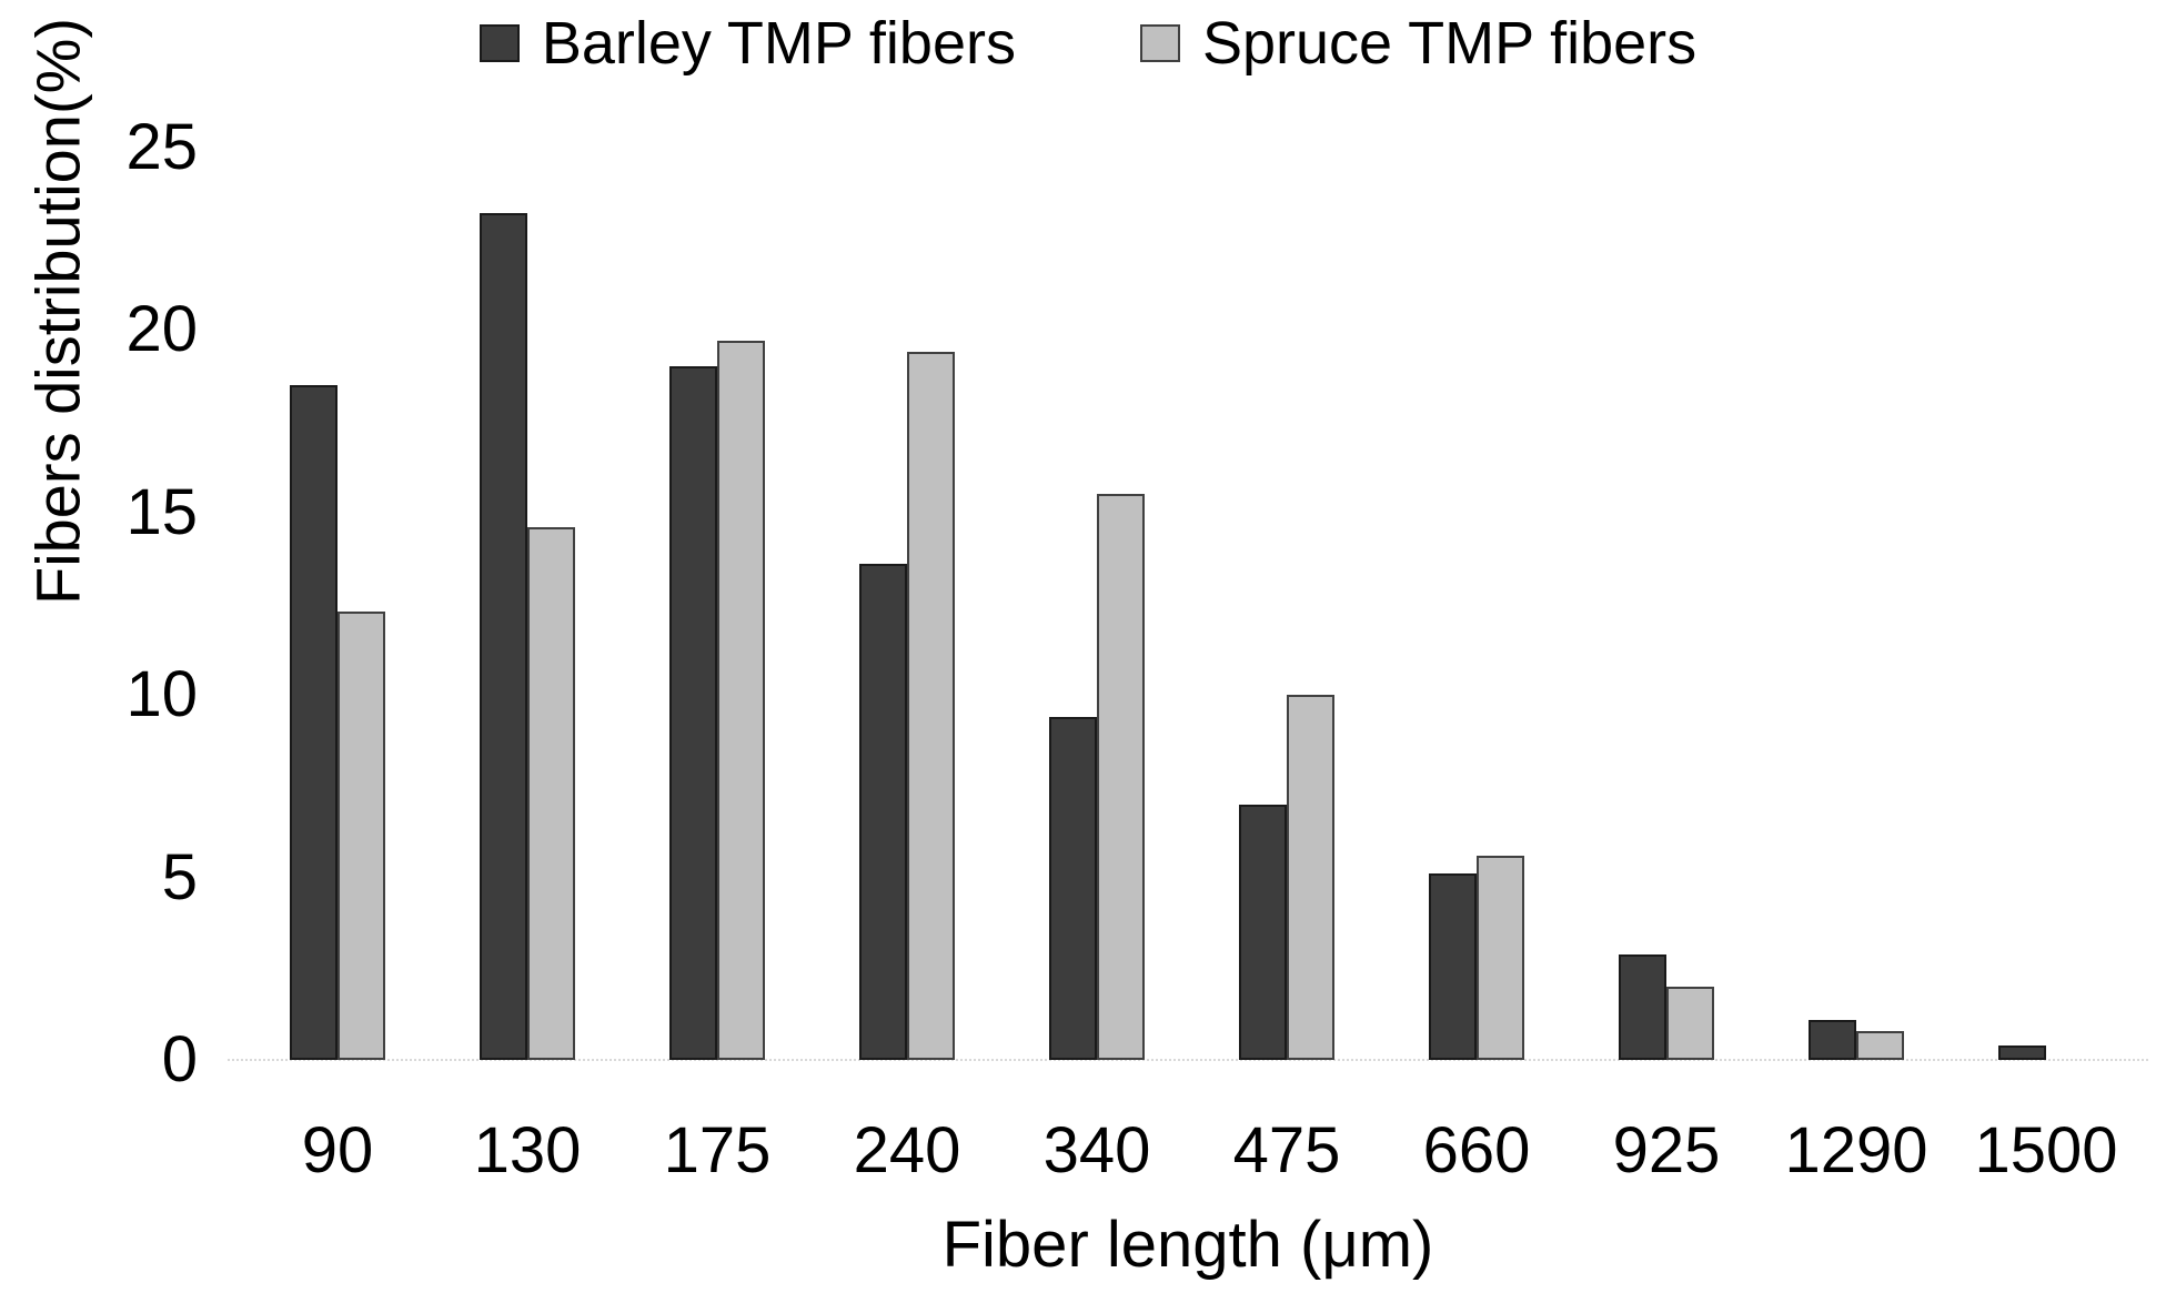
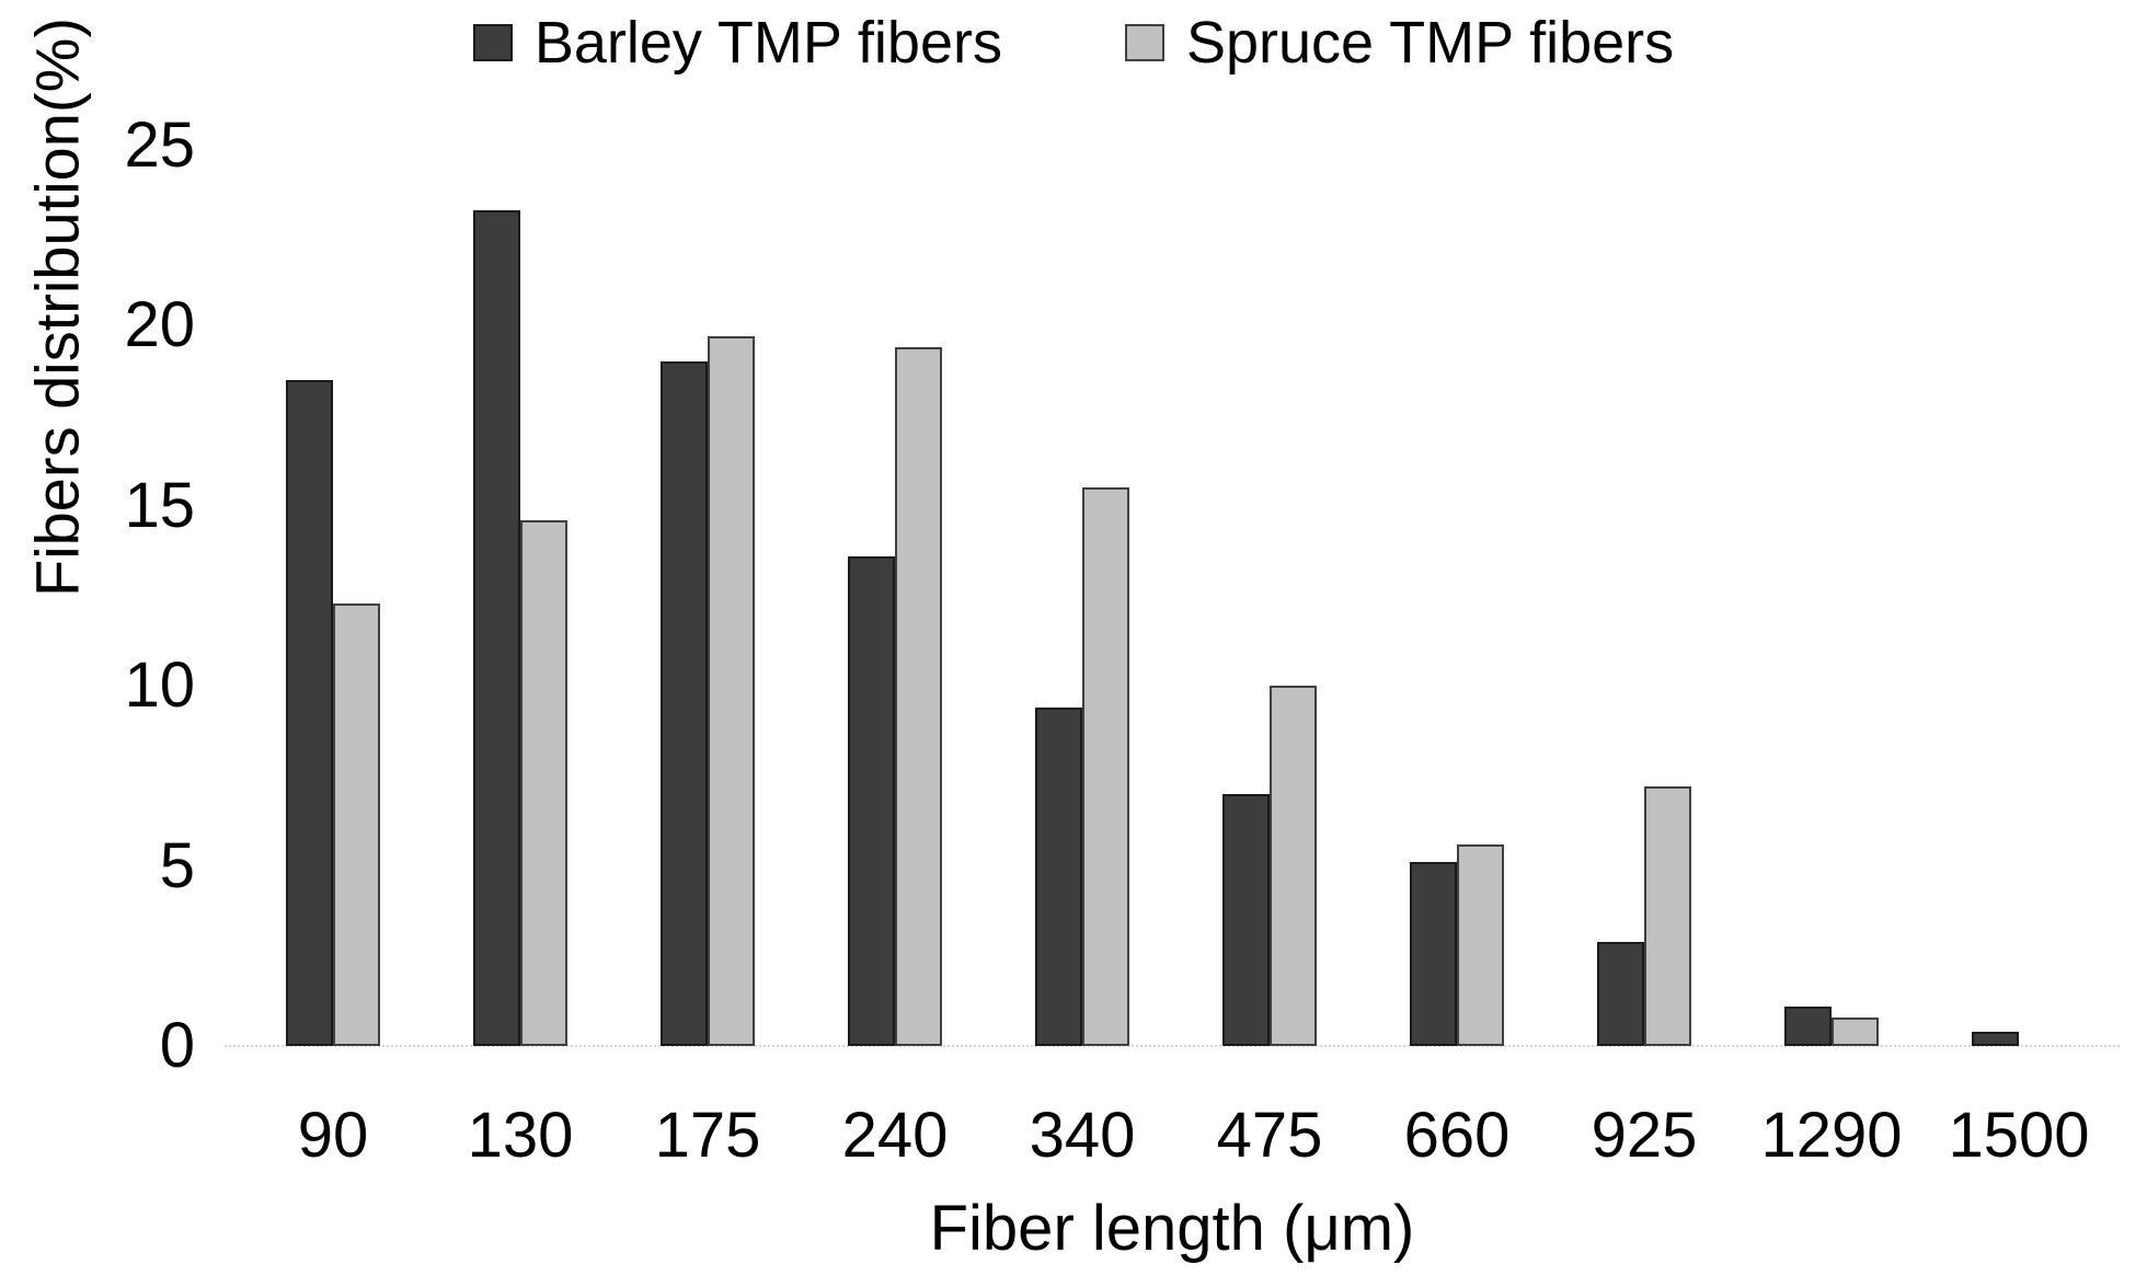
Spruce TMP fibers/925: 2.0 -> 7.2
